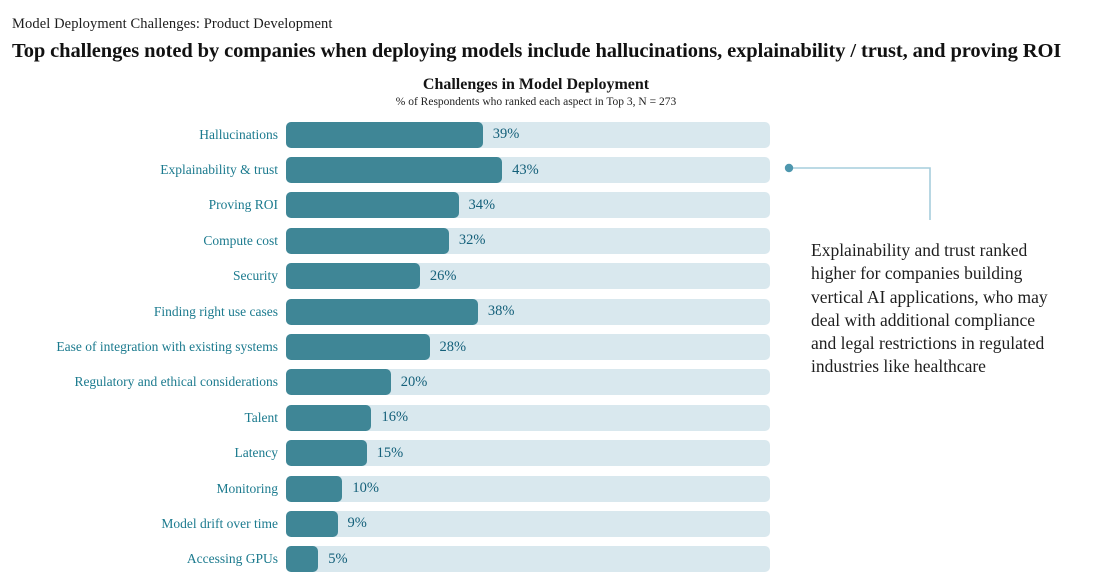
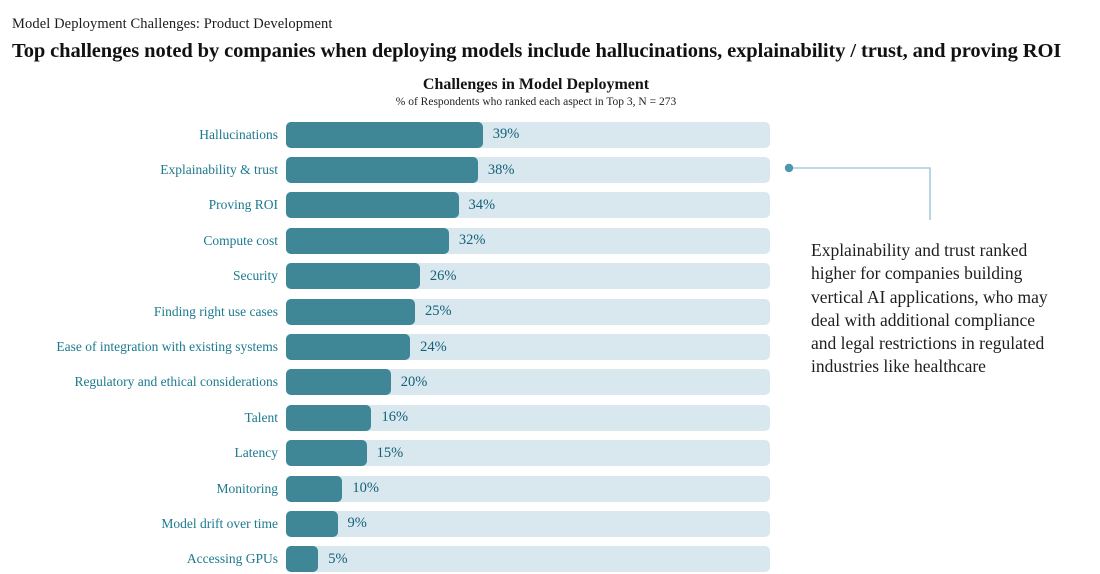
Explainability & trust: 43% -> 38%
Finding right use cases: 38% -> 25%
Ease of integration with existing systems: 28% -> 24%
